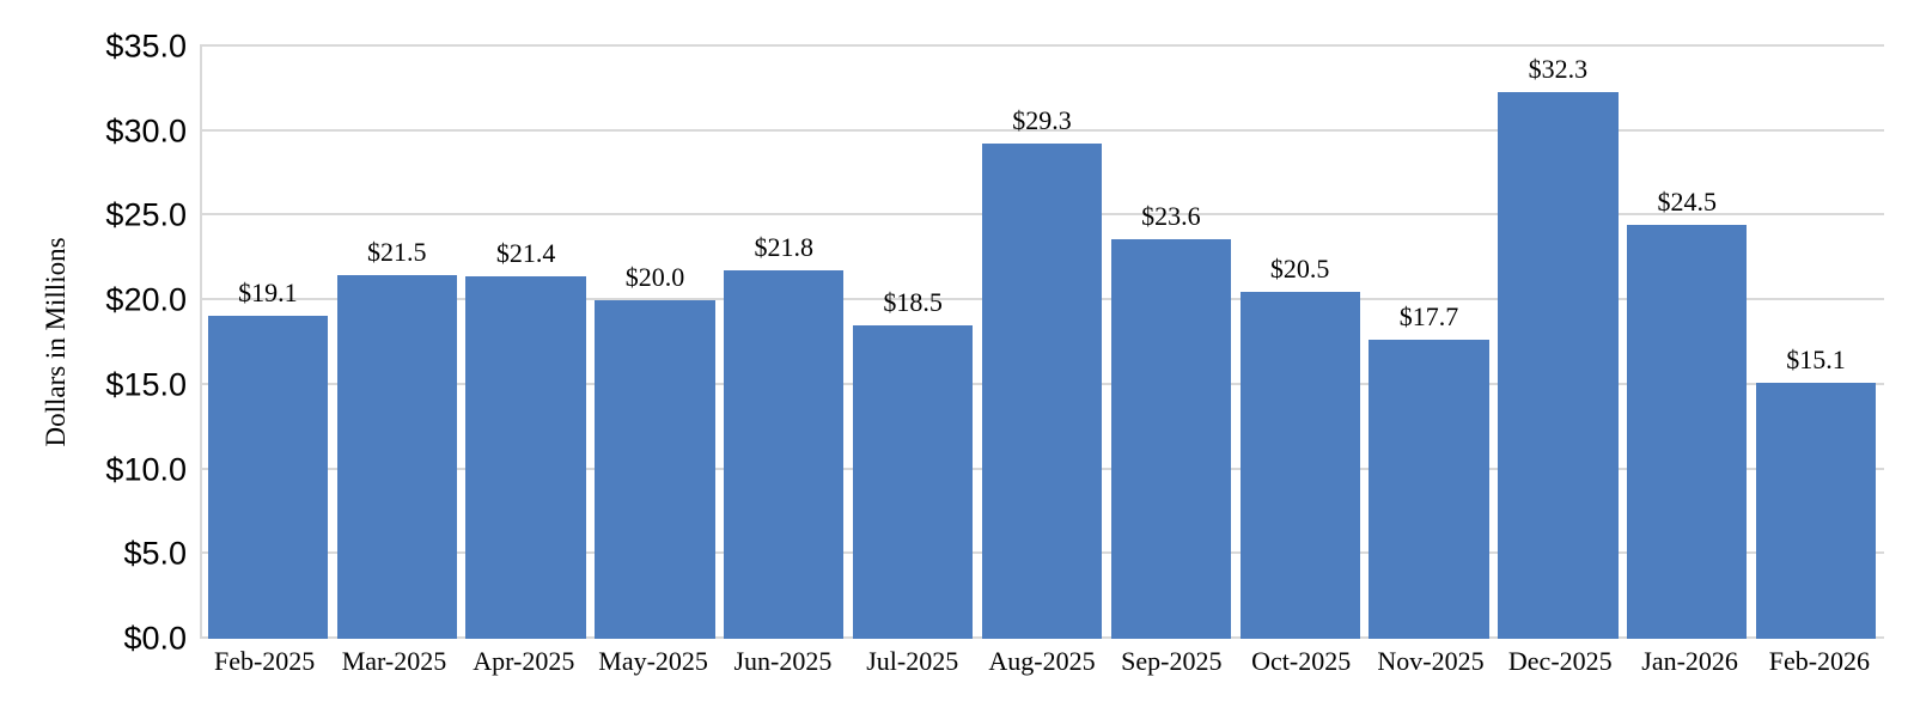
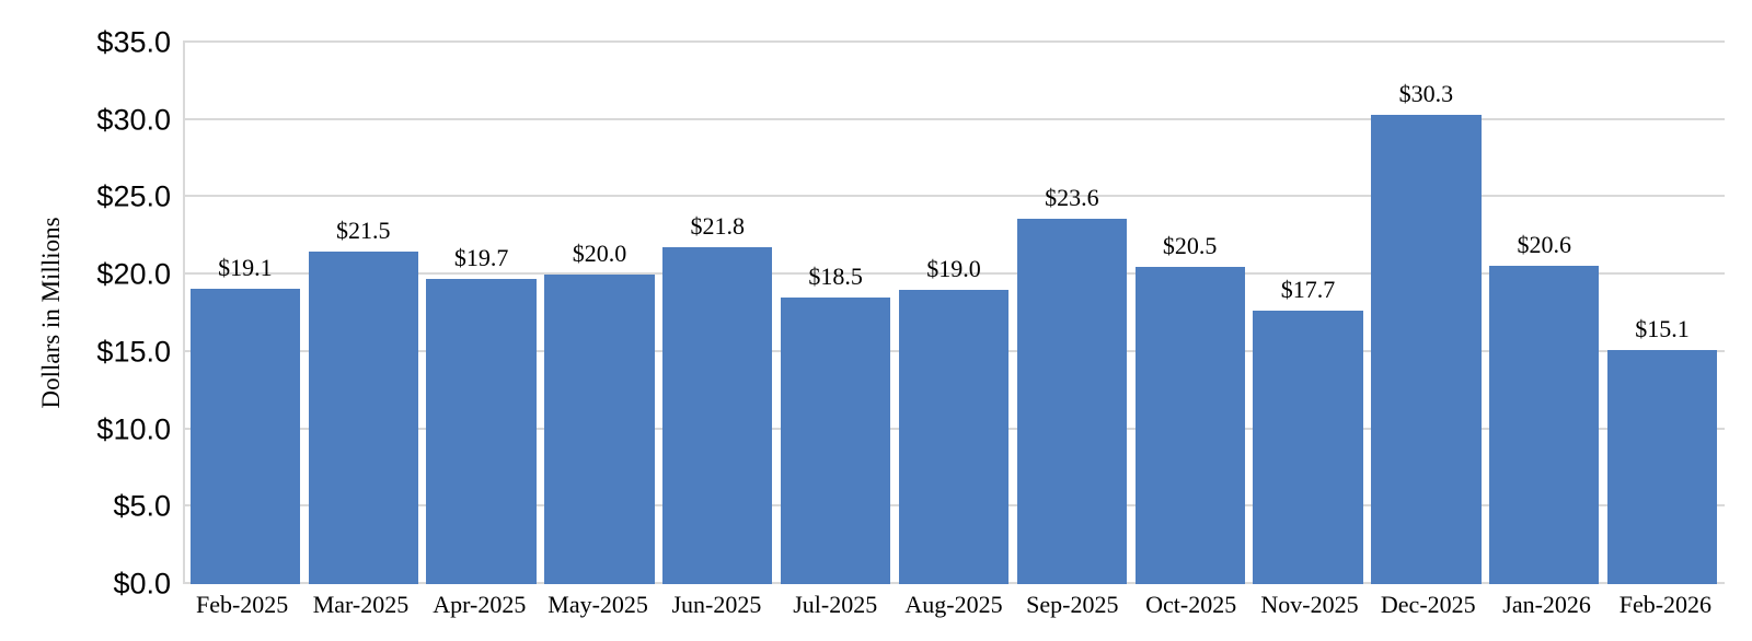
Apr-2025: $21.4 -> $19.7
Aug-2025: $29.3 -> $19.0
Dec-2025: $32.3 -> $30.3
Jan-2026: $24.5 -> $20.6
